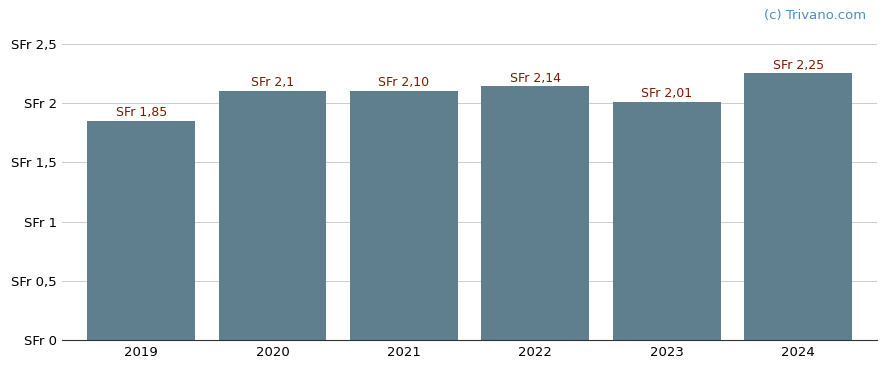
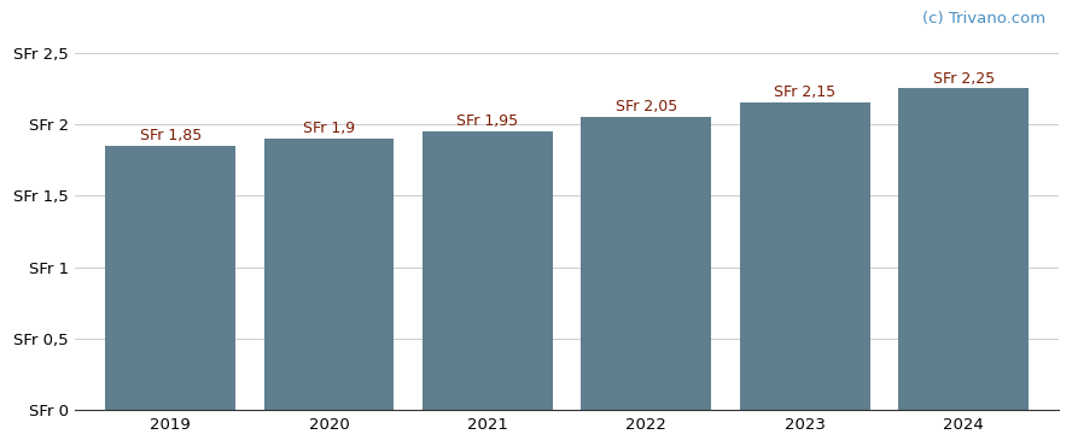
2020: 2,1 -> 1,9
2021: 2,10 -> 1,95
2022: 2,14 -> 2,05
2023: 2,01 -> 2,15
